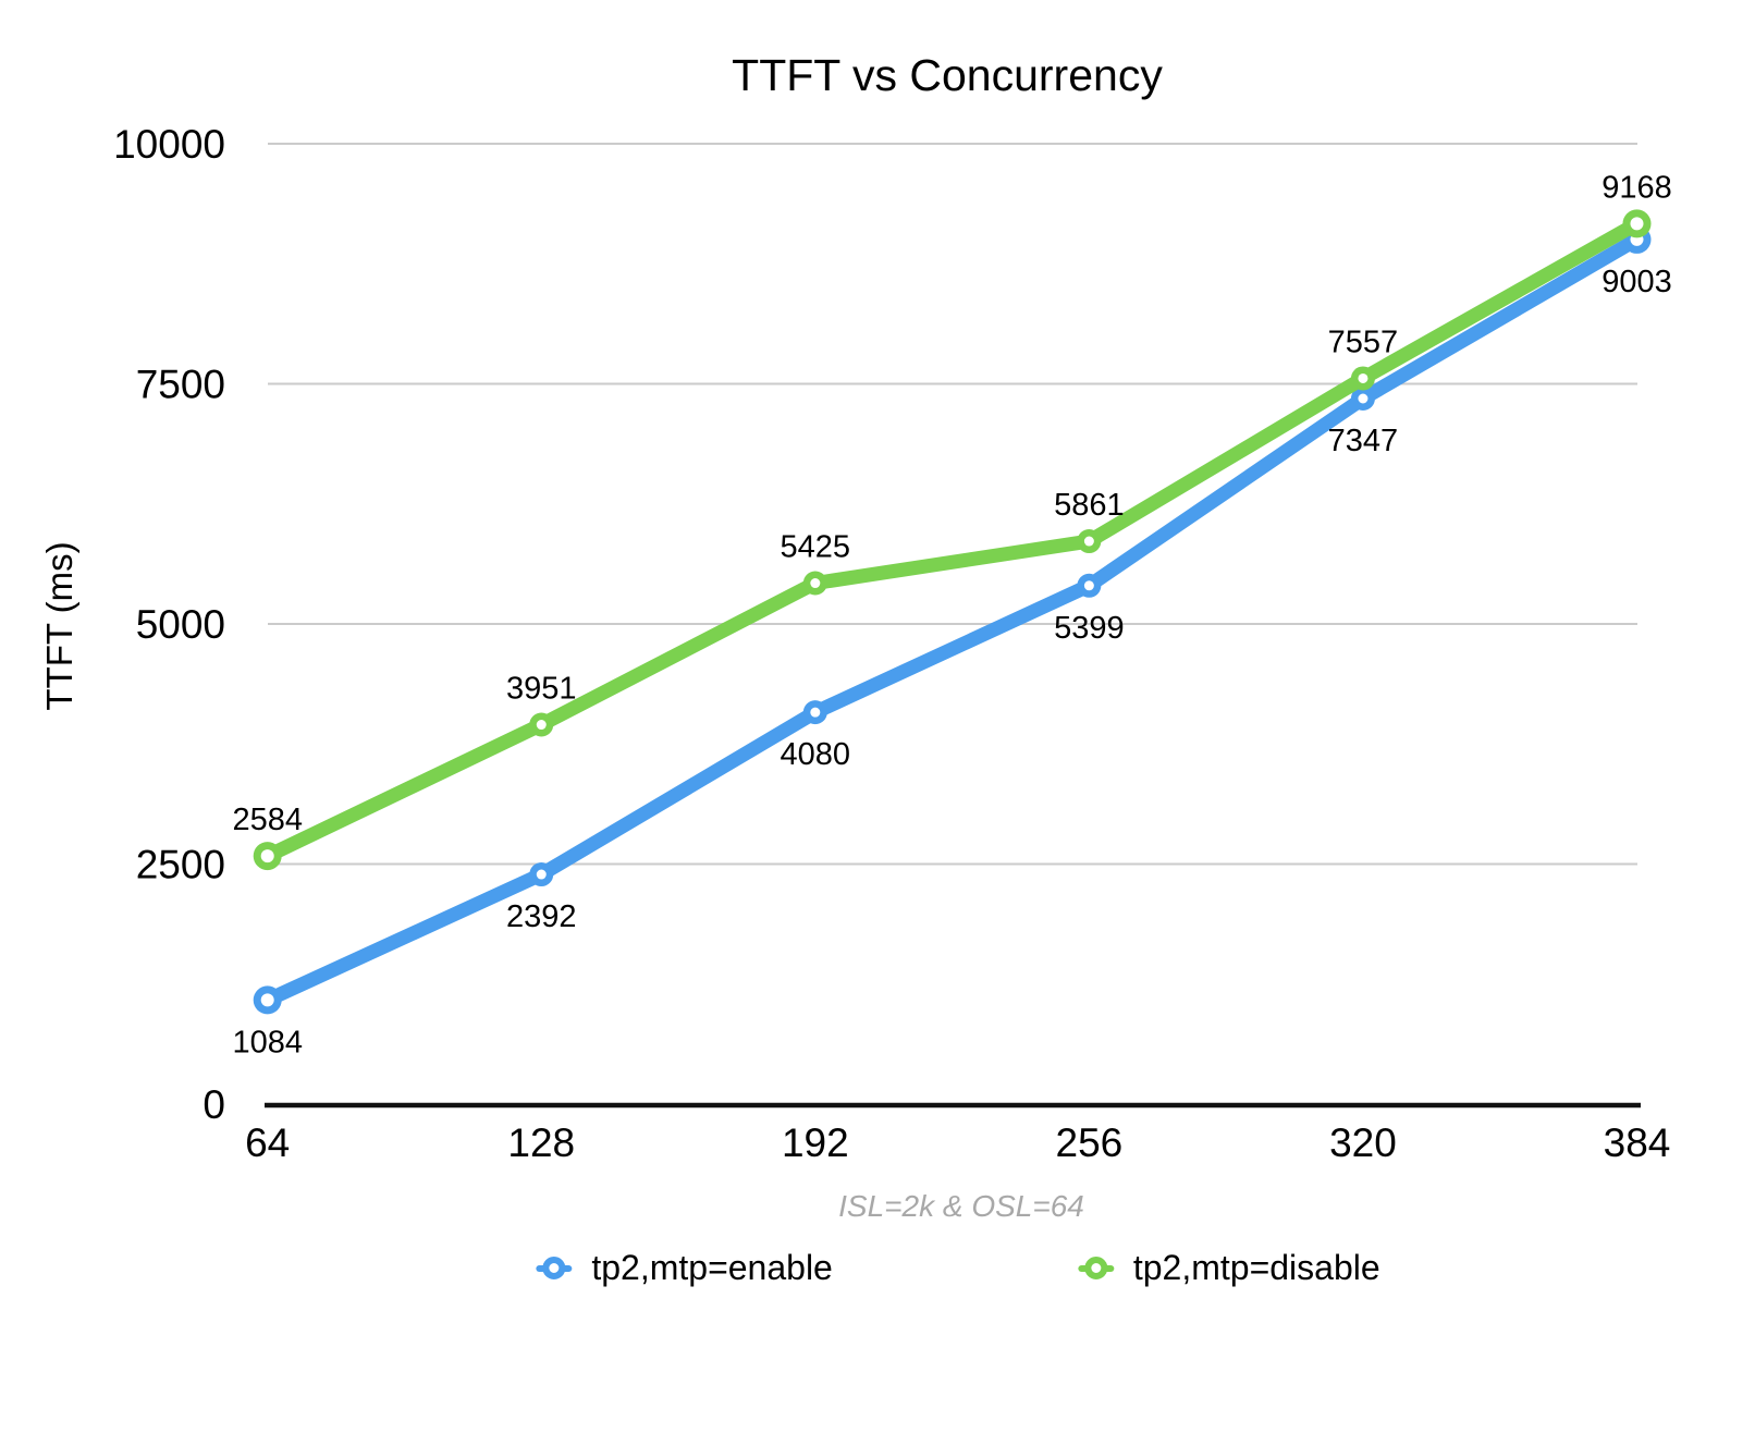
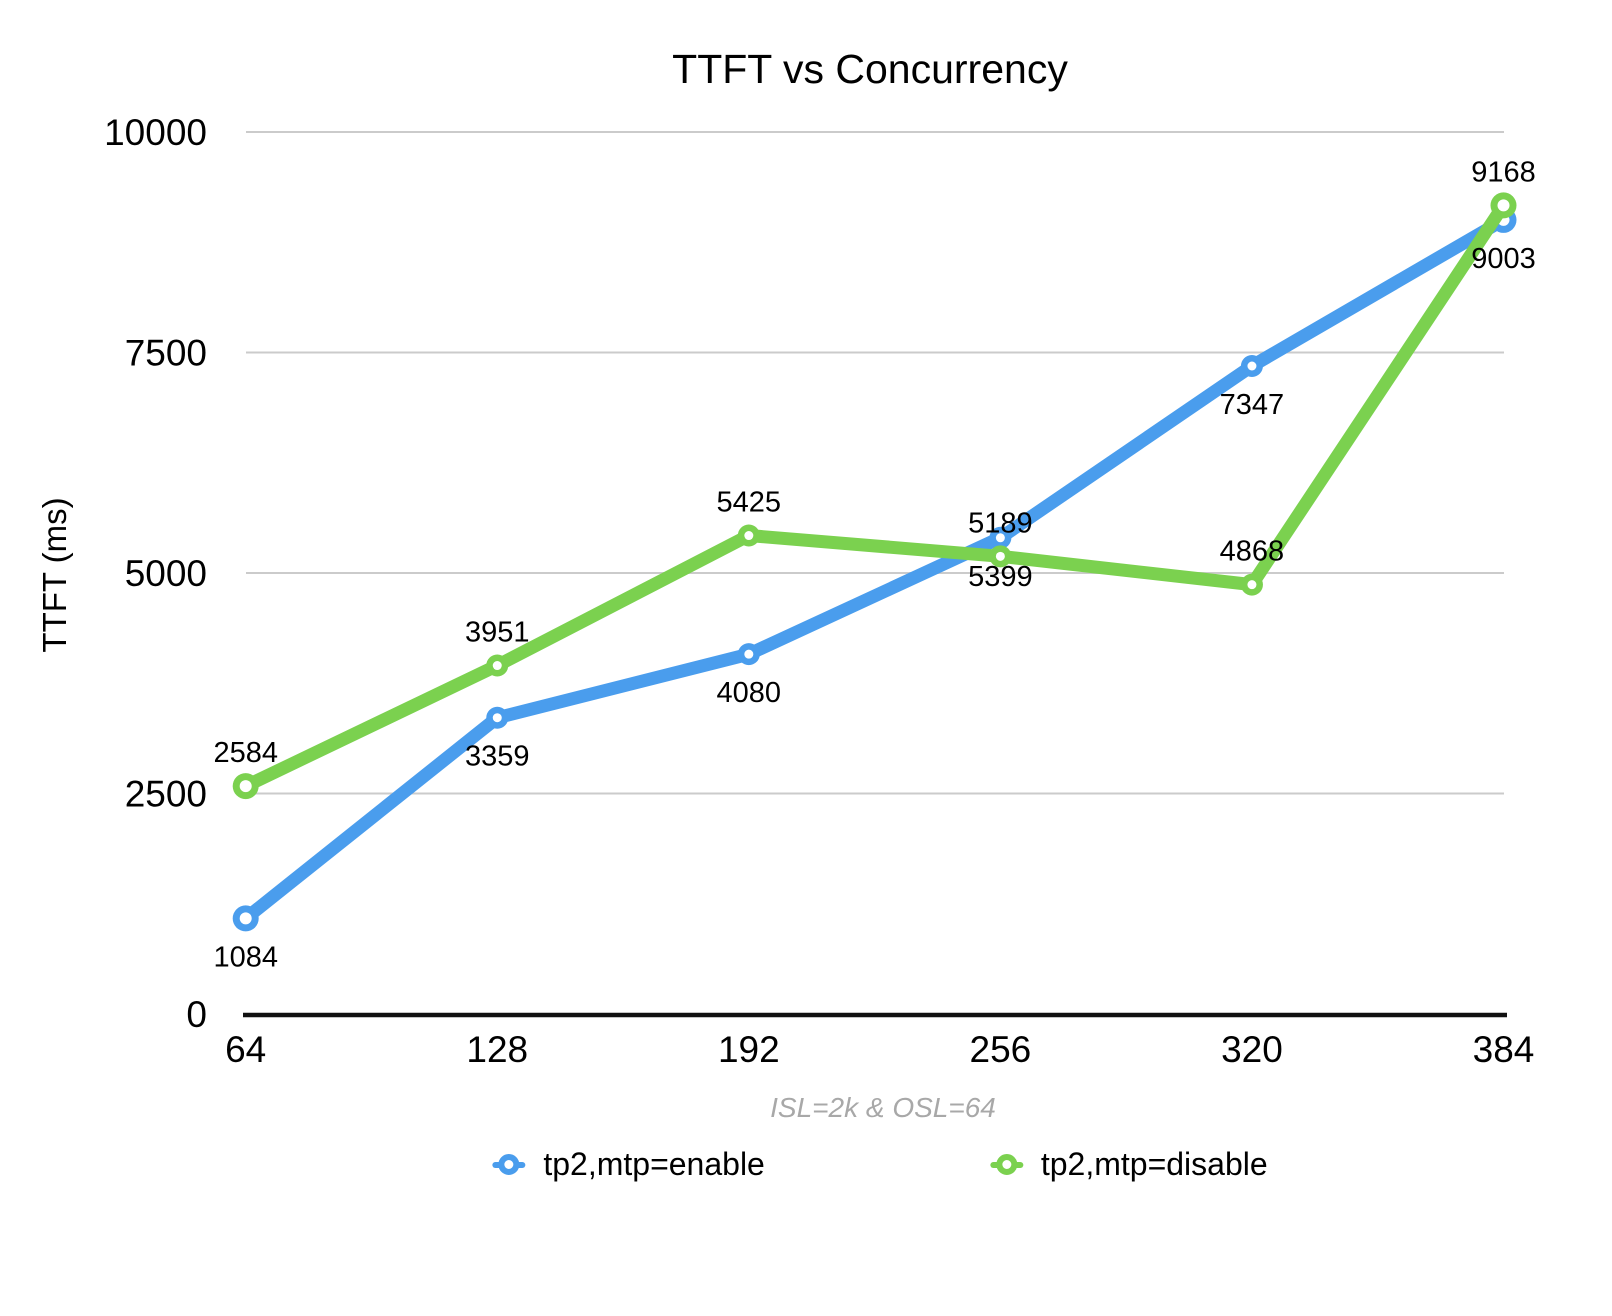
tp2,mtp=enable/128: 2392 -> 3359
tp2,mtp=disable/256: 5861 -> 5189
tp2,mtp=disable/320: 7557 -> 4868
